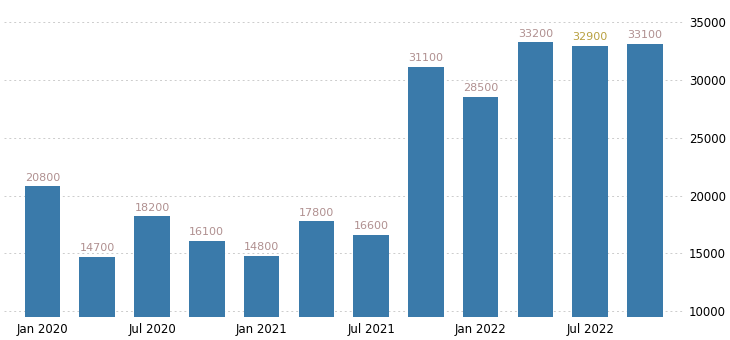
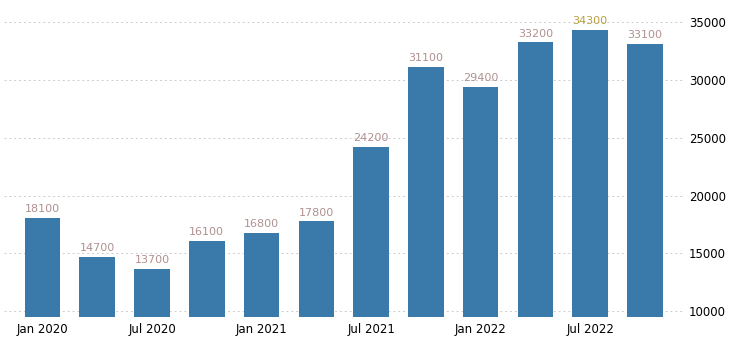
Jan 2020: 20800 -> 18100
Jul 2020: 18200 -> 13700
Jan 2021: 14800 -> 16800
Jul 2021: 16600 -> 24200
Jan 2022: 28500 -> 29400
Jul 2022: 32900 -> 34300
